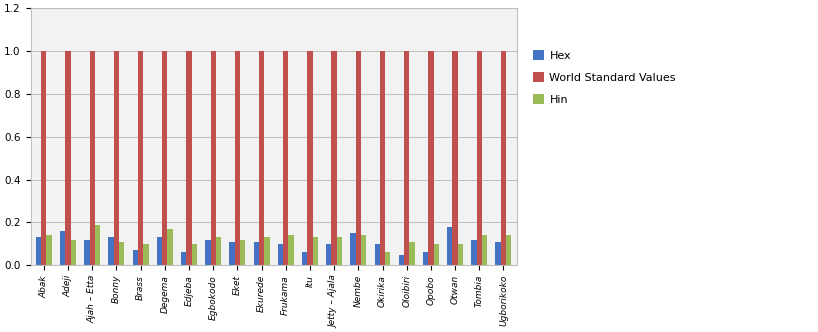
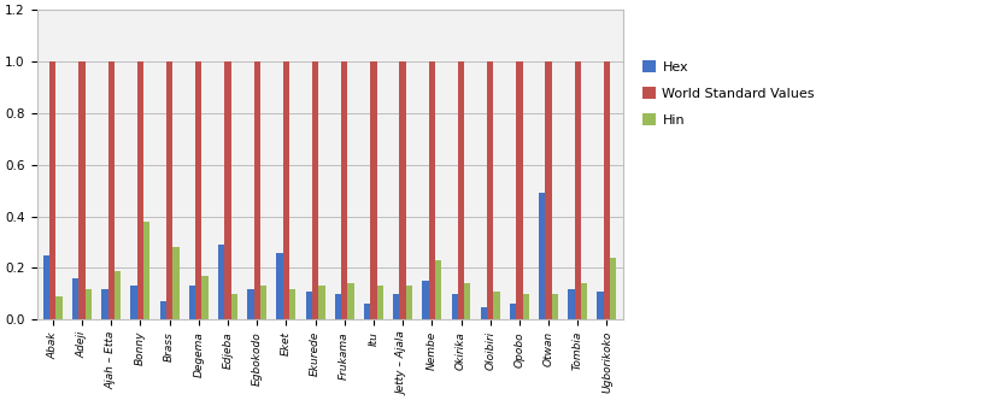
Hex/Abak: 0.13 -> 0.25
Hin/Abak: 0.14 -> 0.09
Hin/Bonny: 0.11 -> 0.38
Hin/Brass: 0.10 -> 0.28
Hex/Edjeba: 0.06 -> 0.29
Hex/Eket: 0.11 -> 0.26
Hin/Nembe: 0.14 -> 0.23
Hin/Okirika: 0.06 -> 0.14
Hex/Otwan: 0.18 -> 0.49
Hin/Ugborikoko: 0.14 -> 0.24
